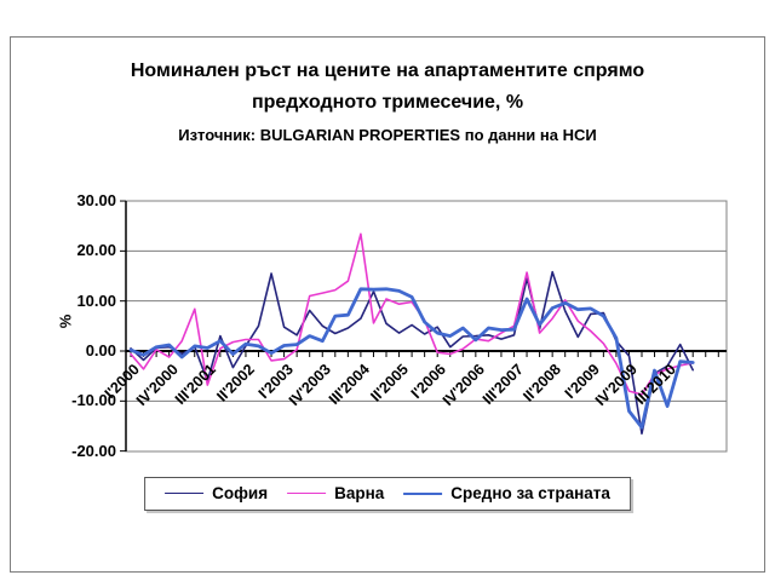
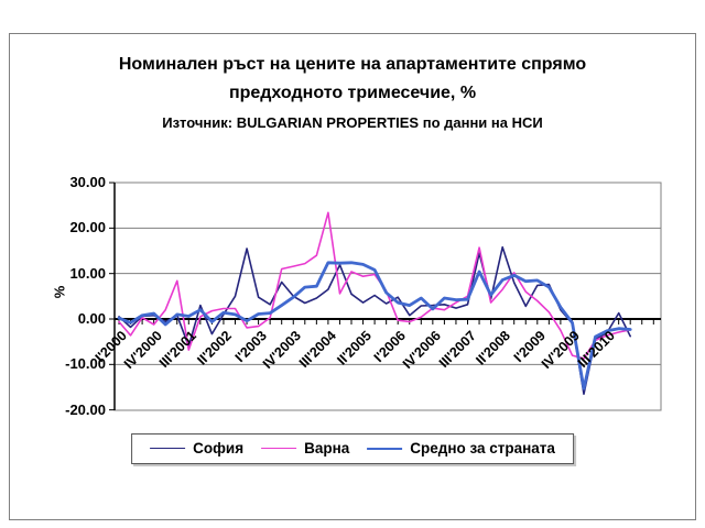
Средно за страната/IV'2003: 2 -> 5
Средно за страната/IV'2009: -12 -> -1
Средно за страната/III'2010: -11 -> -3
